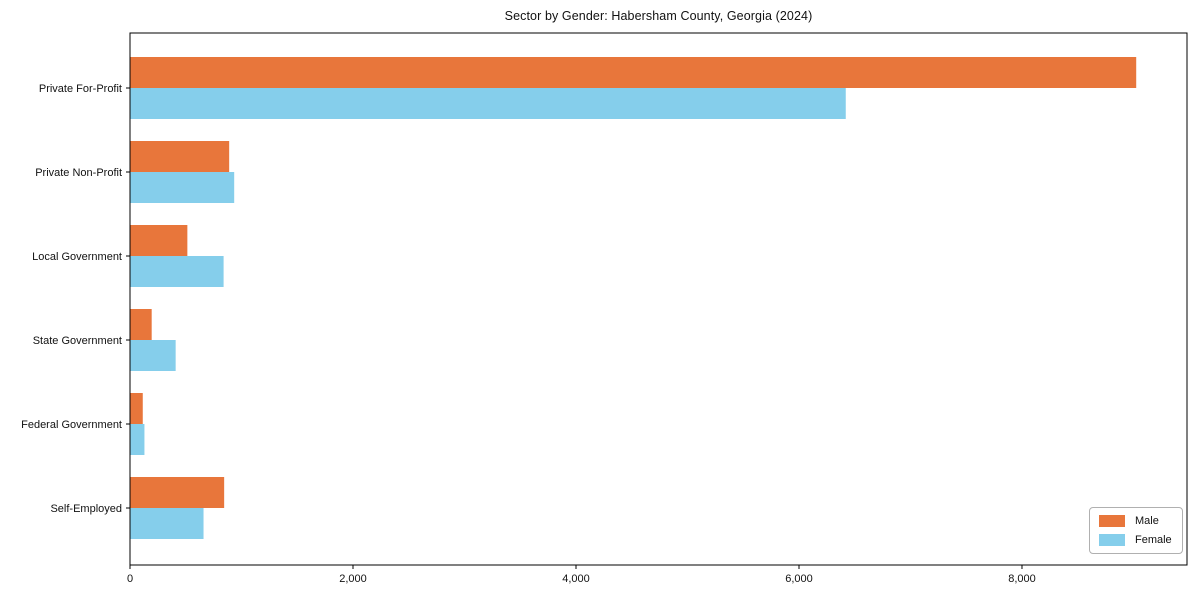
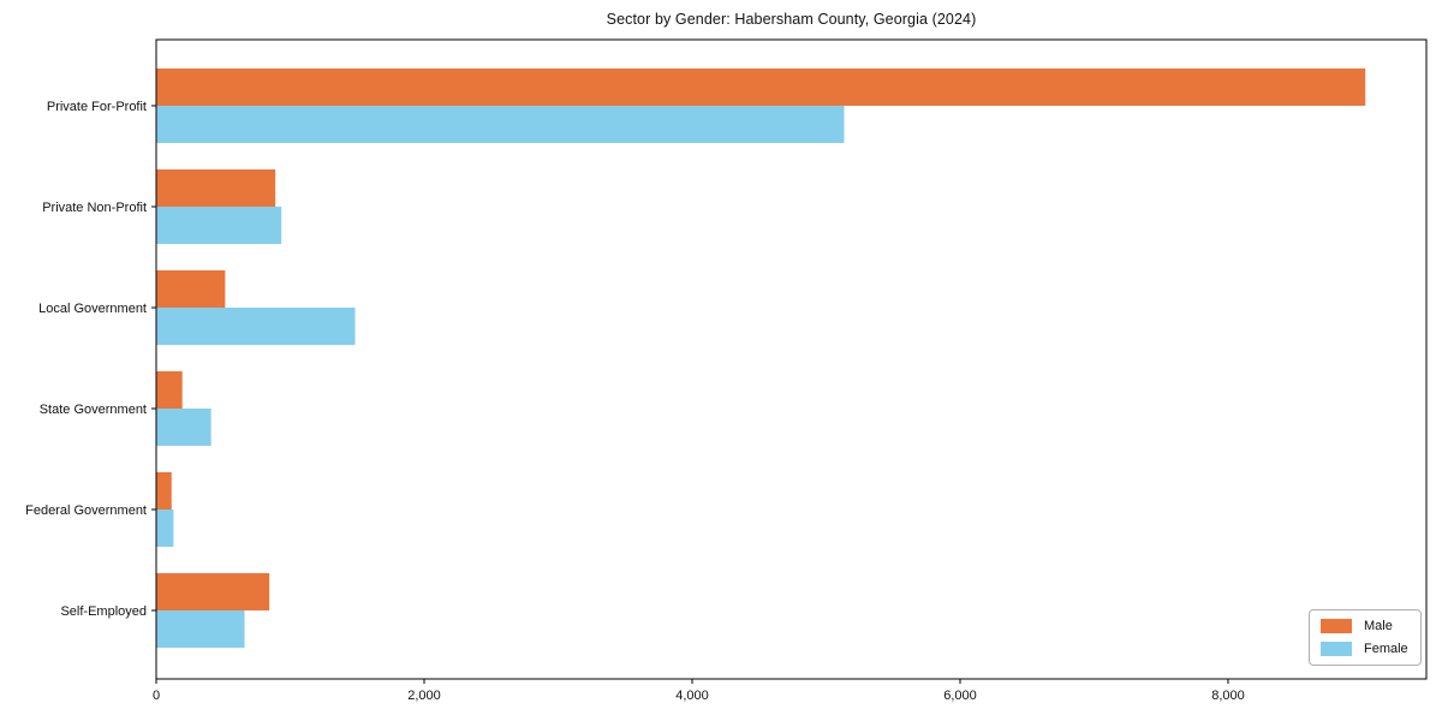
Female/Private For-Profit: 6420 -> 5130
Female/Local Government: 840 -> 1480
